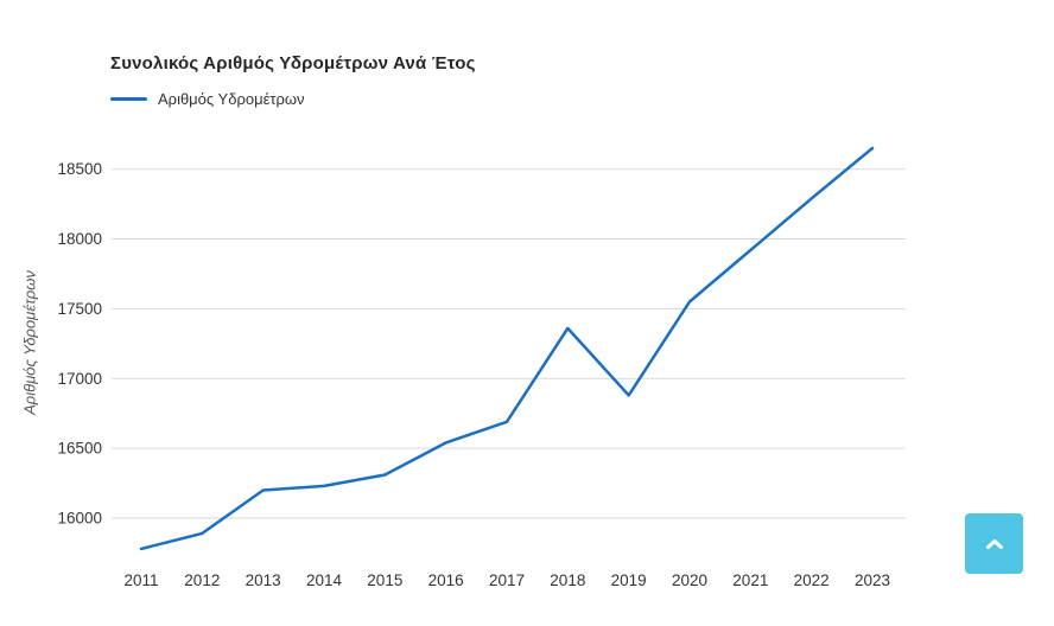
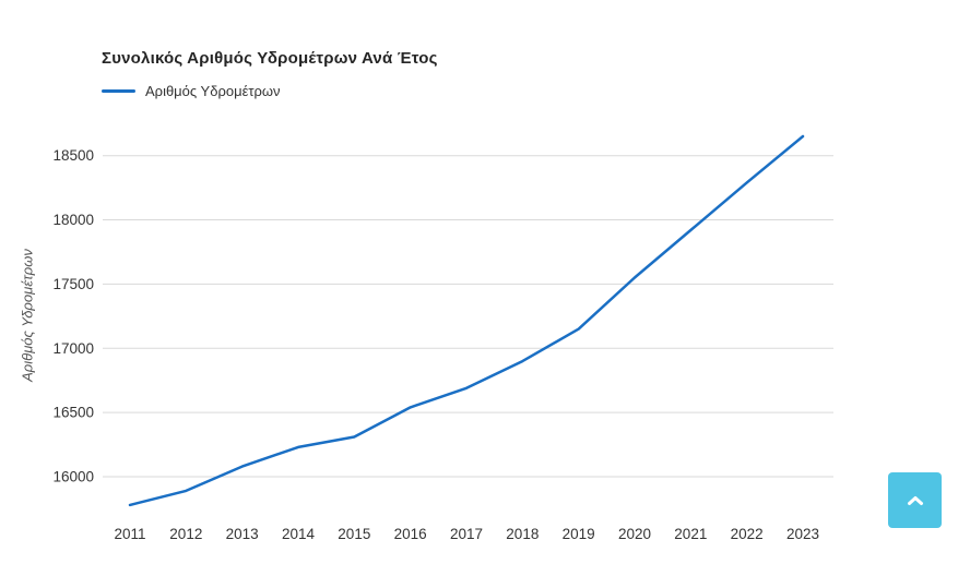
2013: 16200 -> 16080
2018: 17360 -> 16900
2019: 16880 -> 17150
